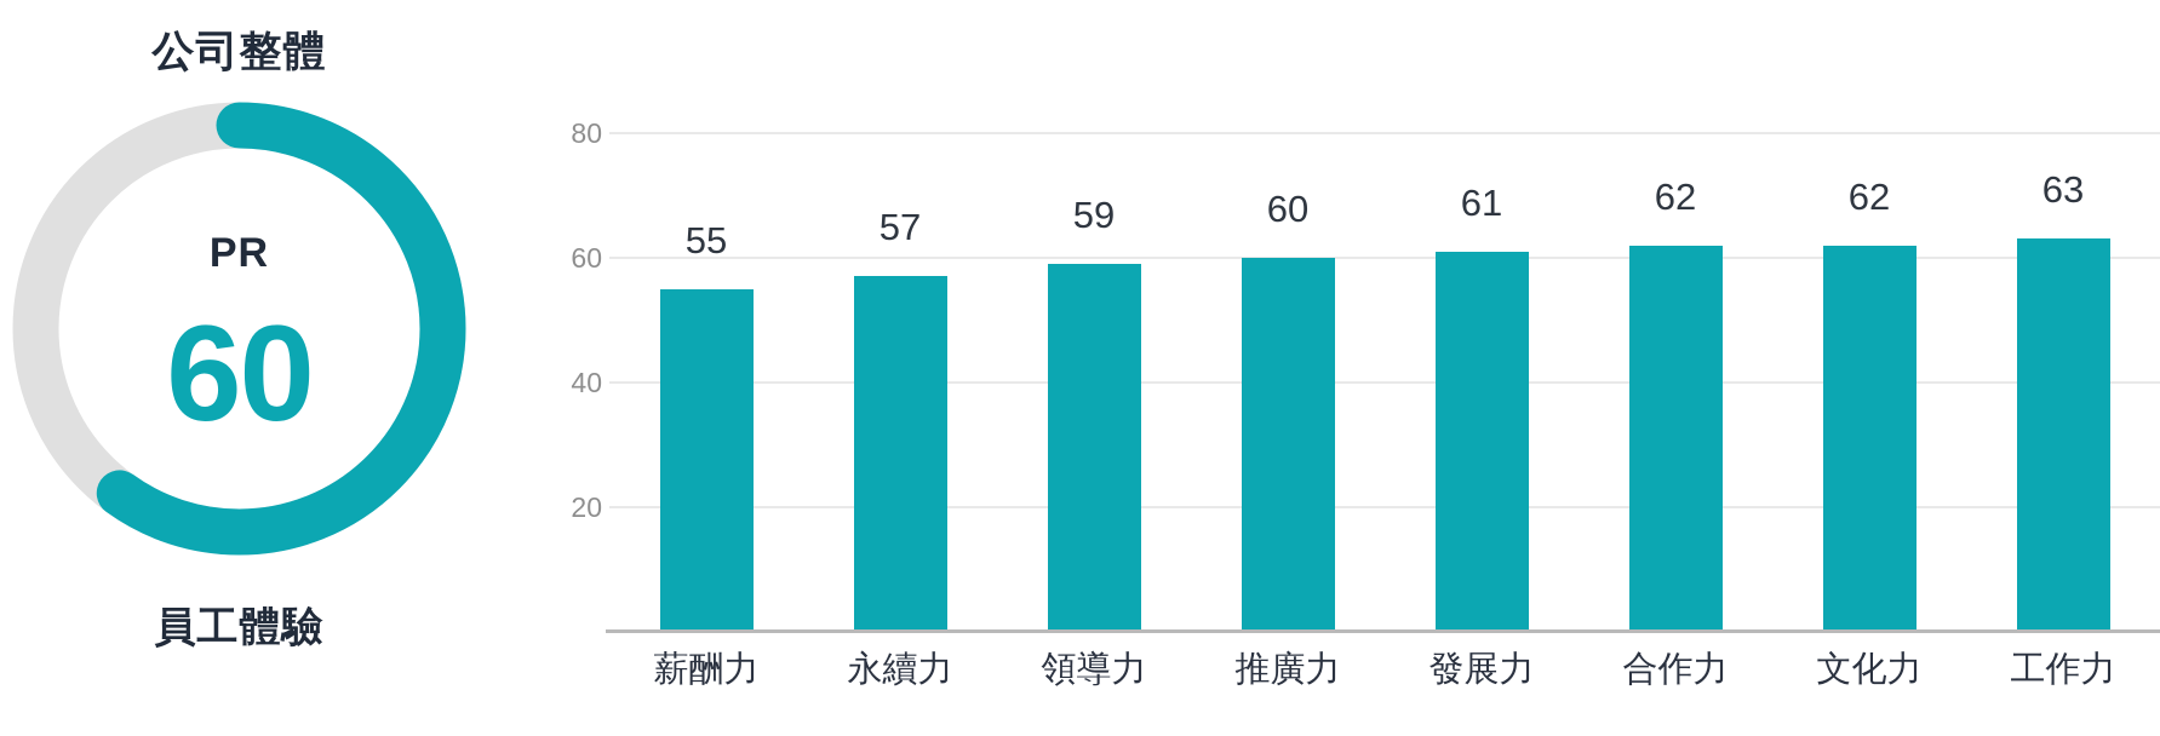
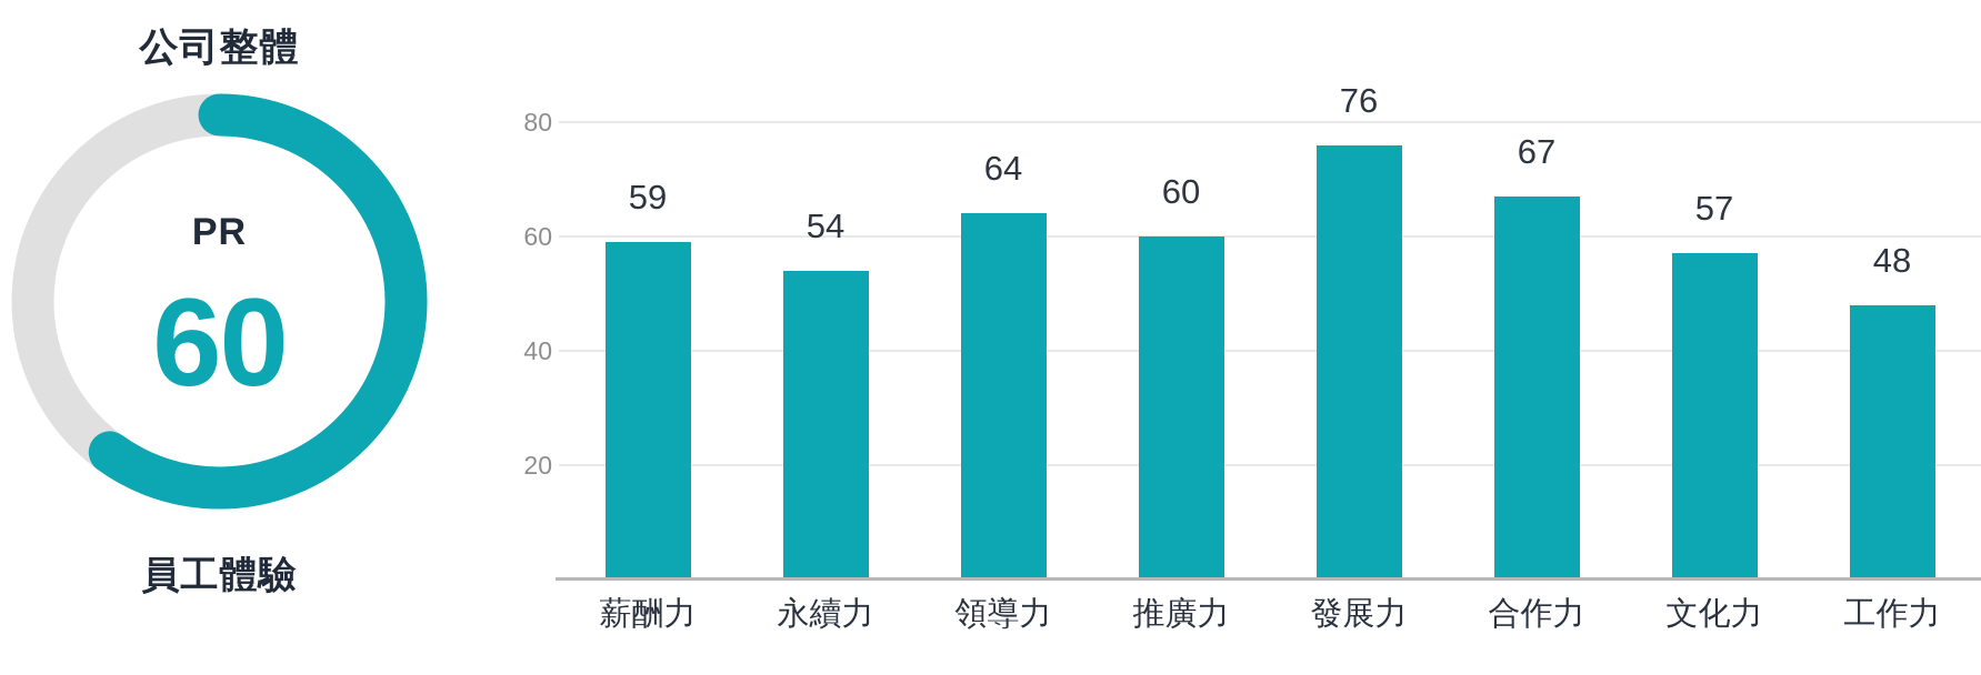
薪酬力: 55 -> 59
永續力: 57 -> 54
領導力: 59 -> 64
發展力: 61 -> 76
合作力: 62 -> 67
文化力: 62 -> 57
工作力: 63 -> 48
